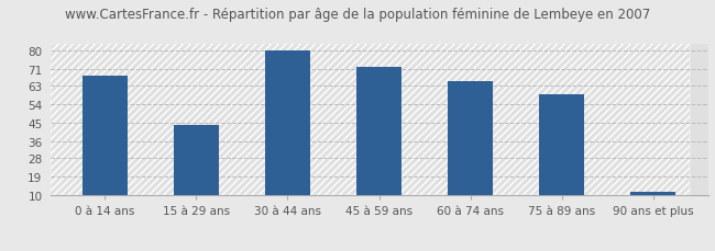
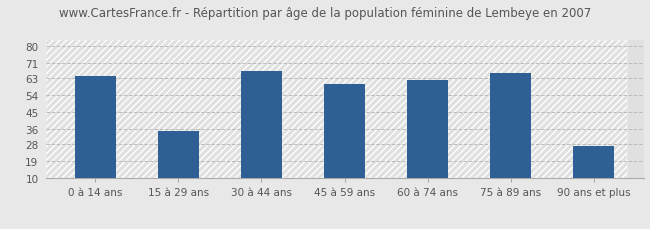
0 à 14 ans: 68 -> 64
15 à 29 ans: 44 -> 35
30 à 44 ans: 80 -> 67
45 à 59 ans: 72 -> 60
60 à 74 ans: 65 -> 62
75 à 89 ans: 59 -> 66
90 ans et plus: 12 -> 27
